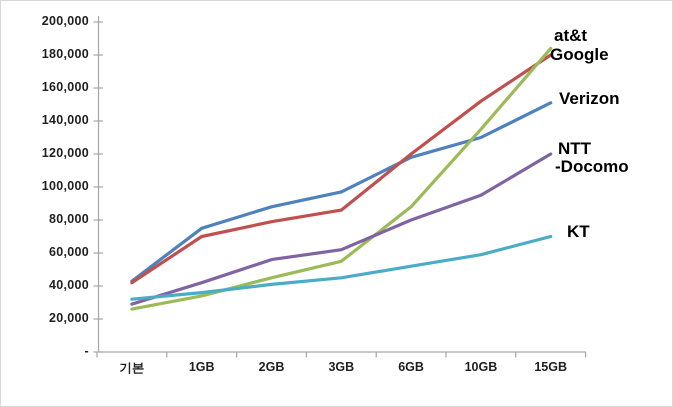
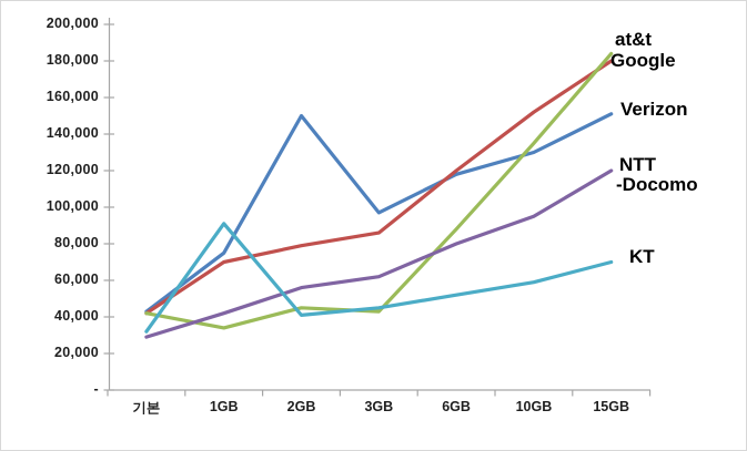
Google/기본: 26000 -> 42000
KT/1GB: 36000 -> 91000
Verizon/2GB: 88000 -> 150000
Google/3GB: 55000 -> 43000
